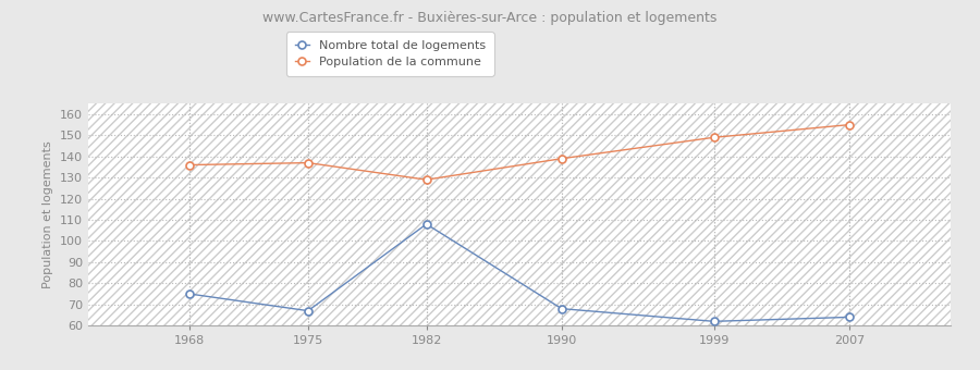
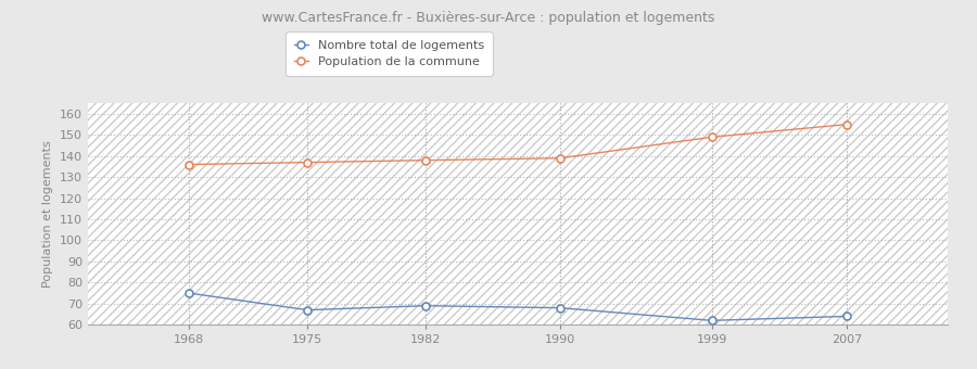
Nombre total de logements/1982: 108 -> 69
Population de la commune/1982: 129 -> 138
